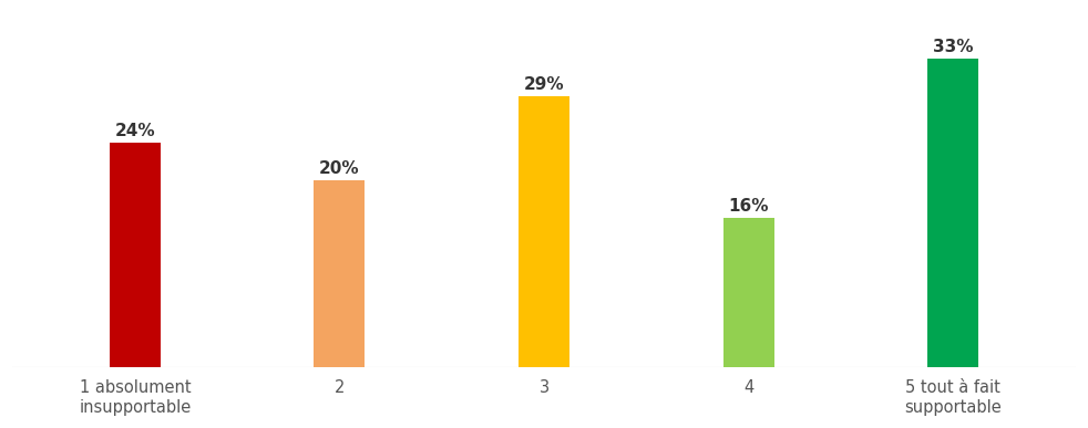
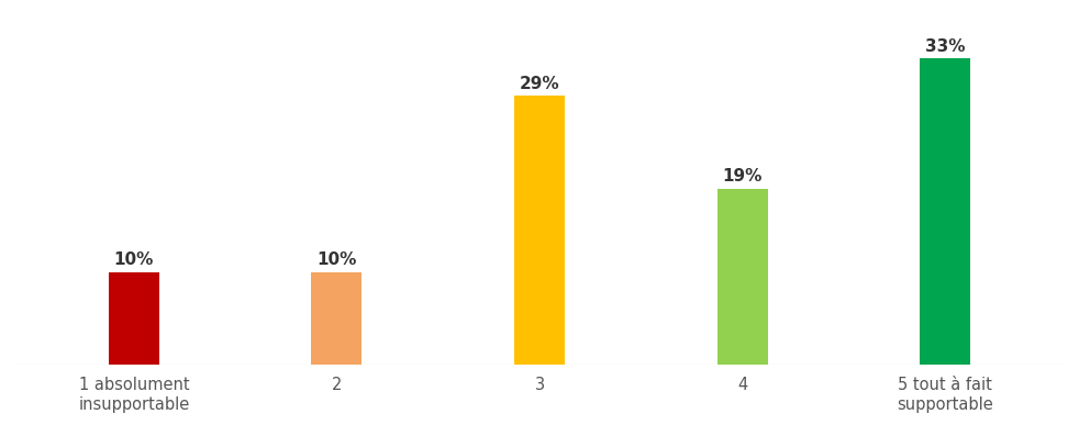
1 absolument insupportable: 24% -> 10%
2: 20% -> 10%
4: 16% -> 19%
